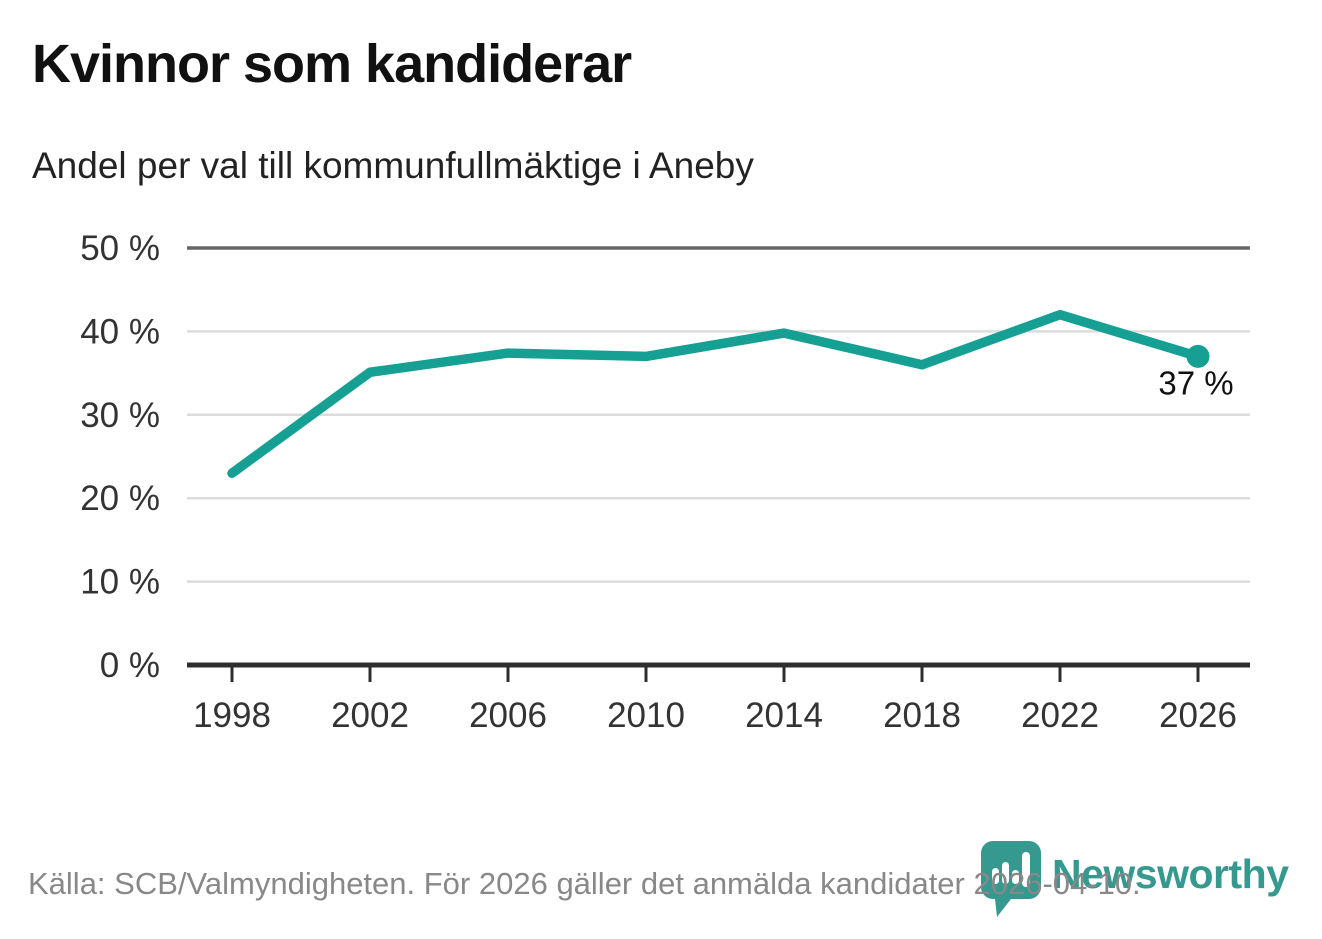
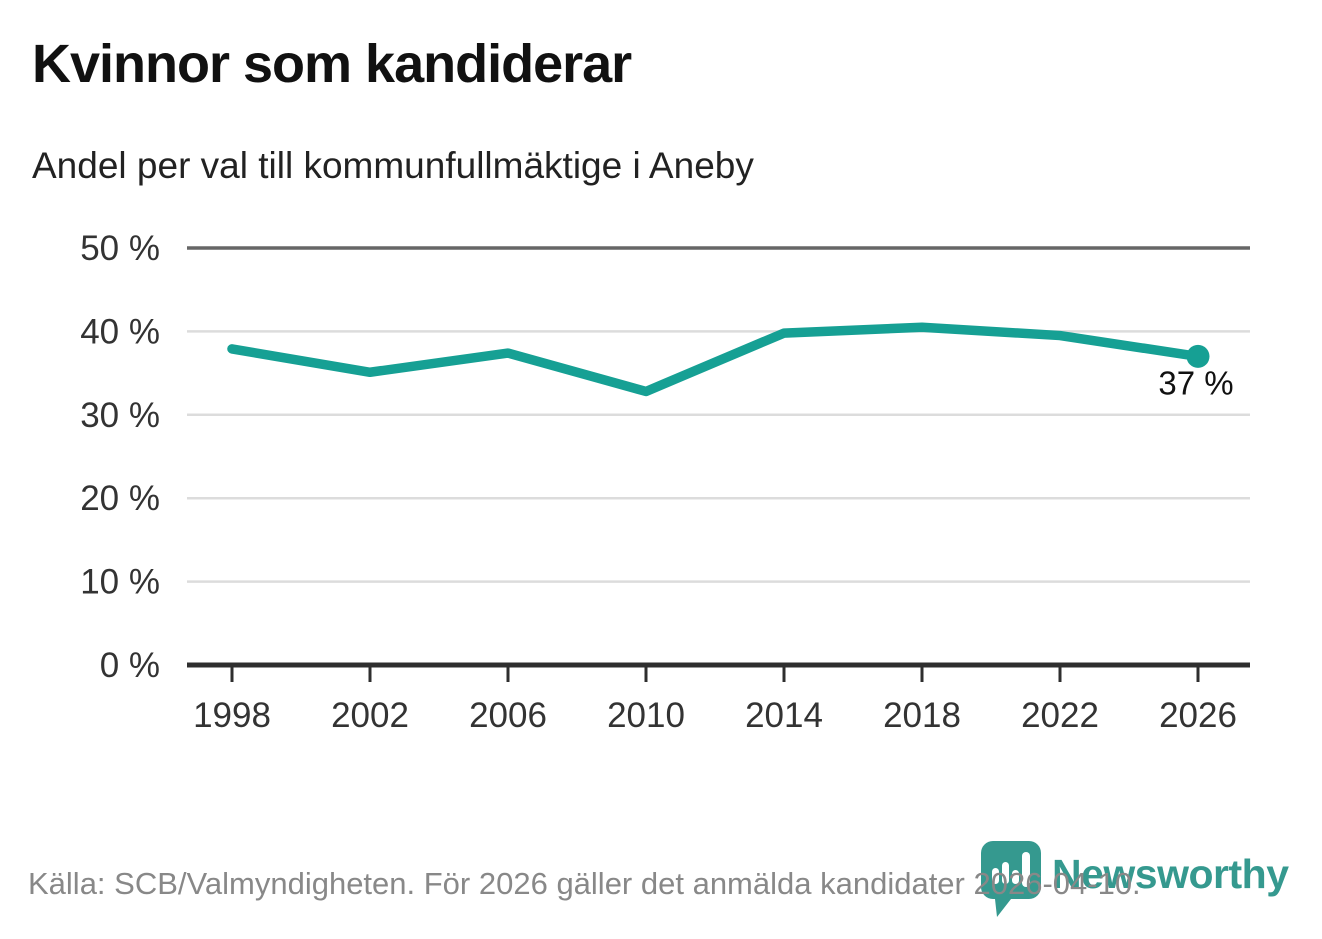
1998: 23% -> 38%
2010: 37% -> 33%
2018: 36% -> 40%
2022: 42% -> 40%
